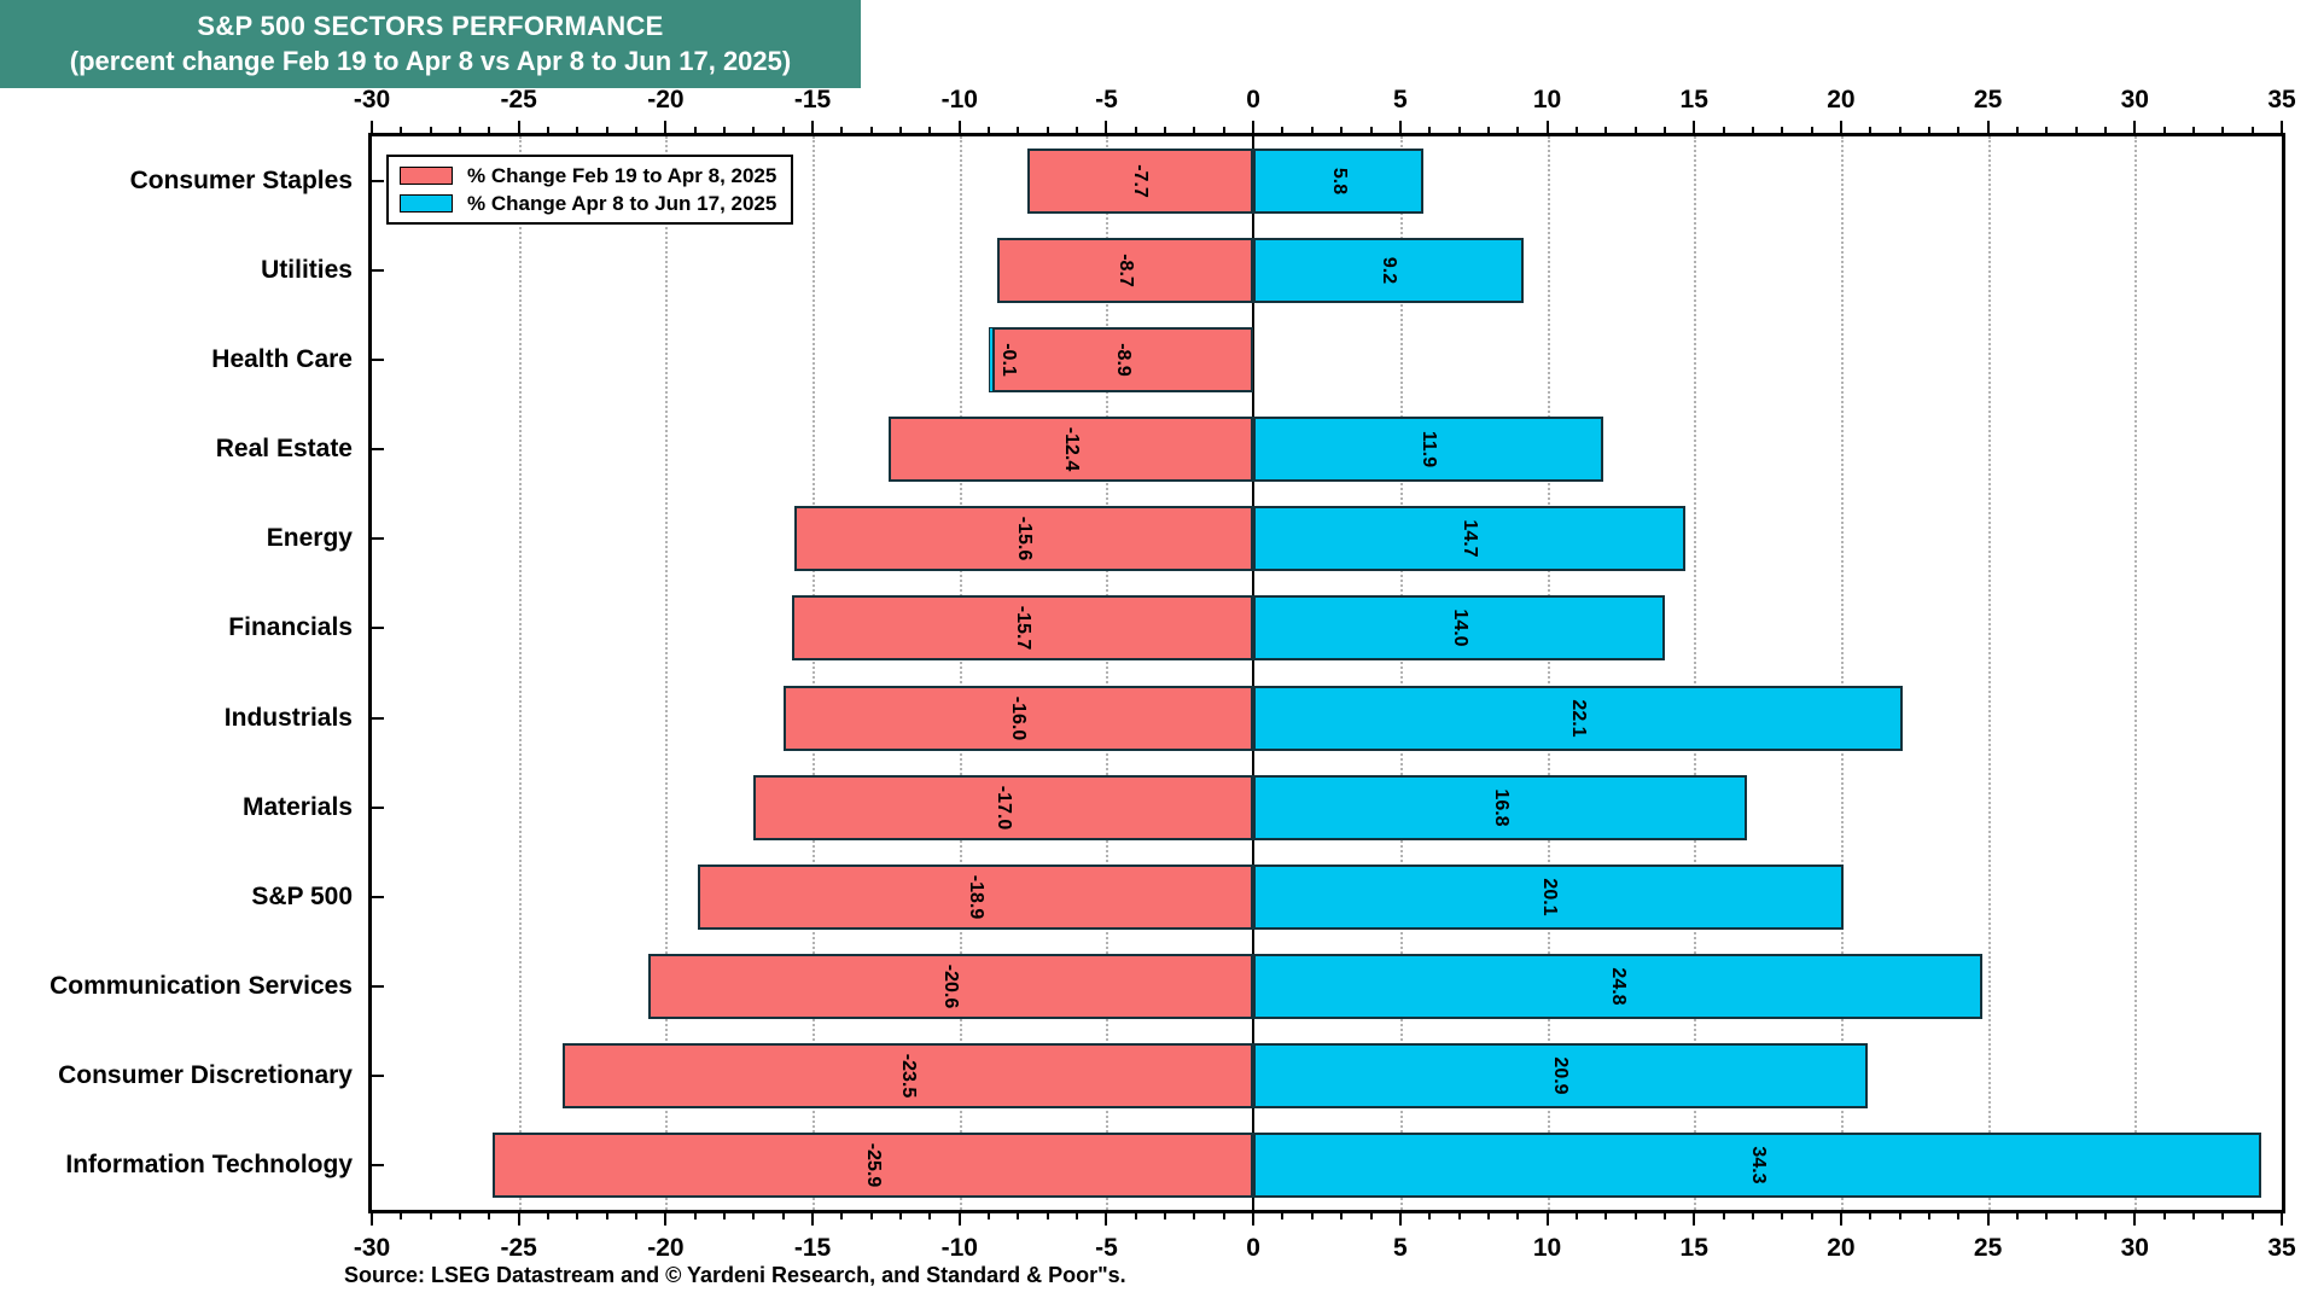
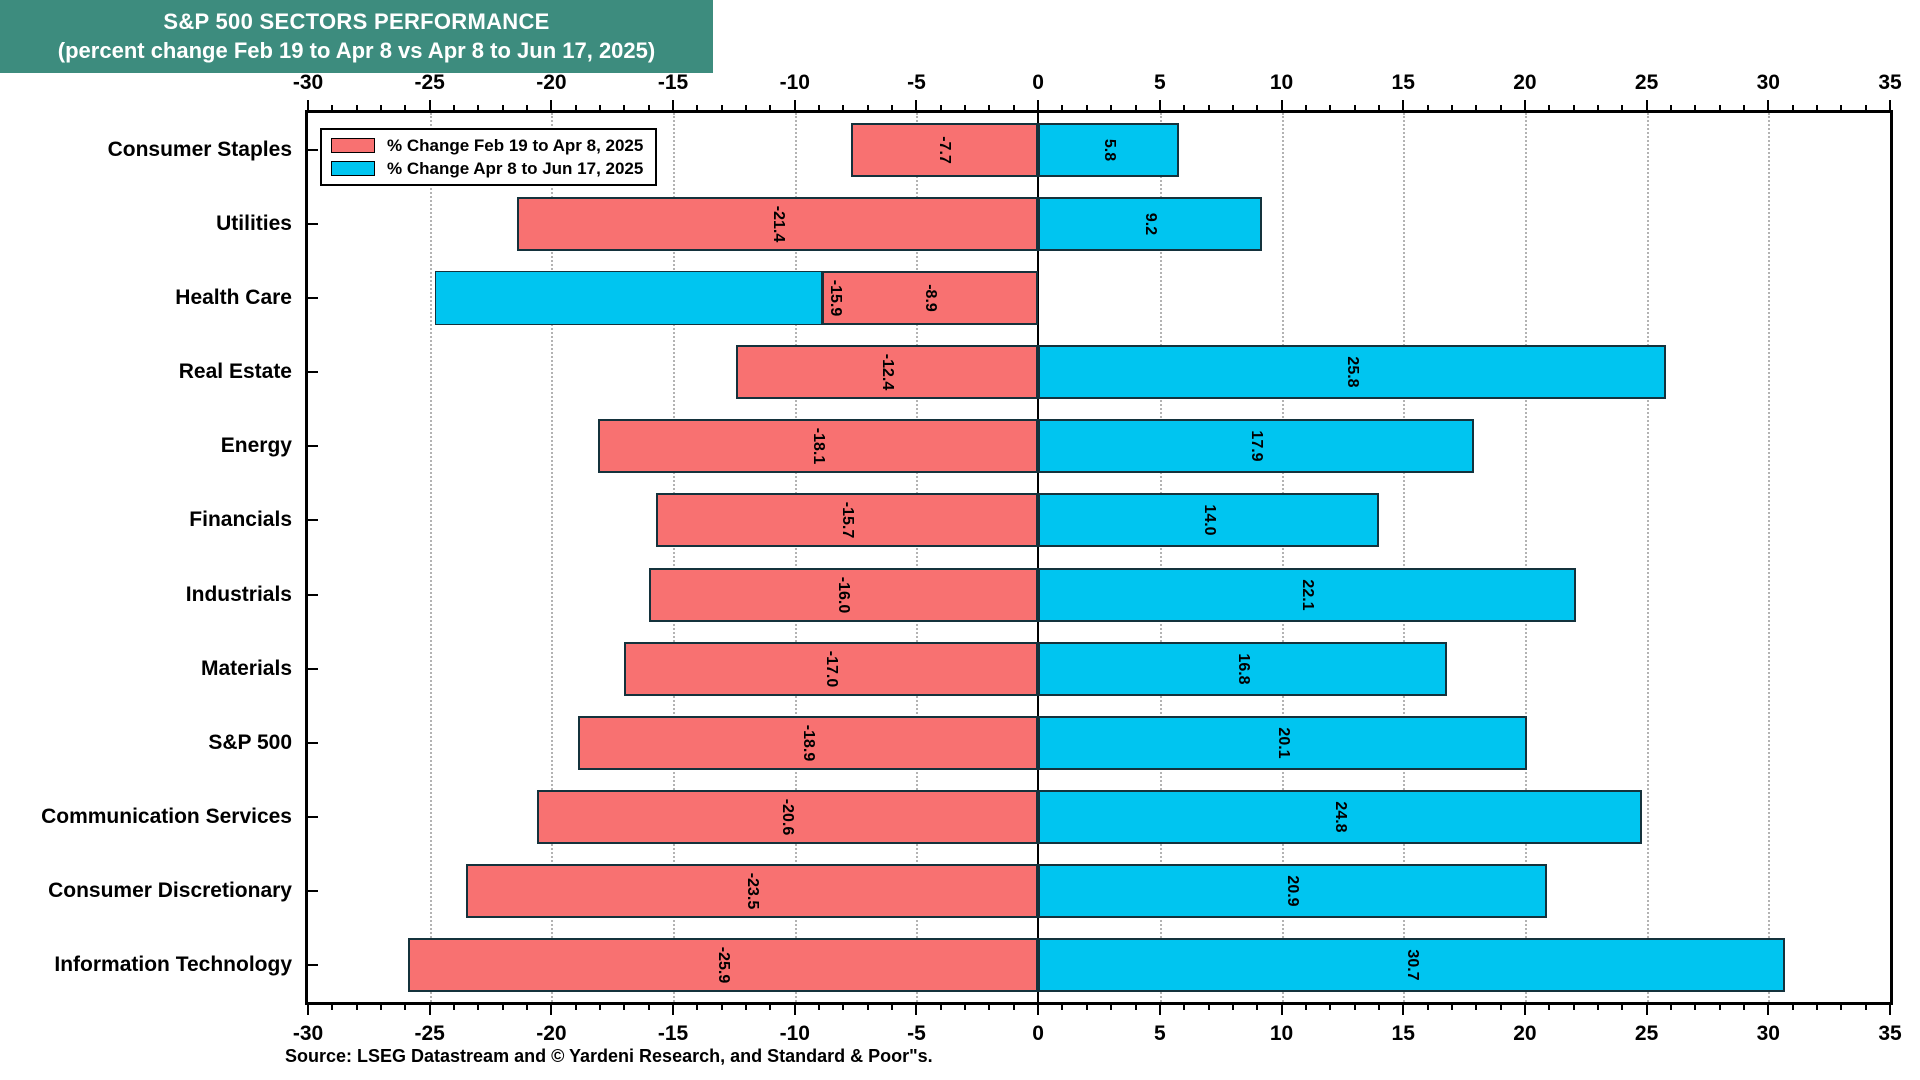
% Change Feb 19 to Apr 8, 2025/Utilities: -8.7 -> -21.4
% Change Apr 8 to Jun 17, 2025/Health Care: -0.1 -> -15.9
% Change Apr 8 to Jun 17, 2025/Real Estate: 11.9 -> 25.8
% Change Feb 19 to Apr 8, 2025/Energy: -15.6 -> -18.1
% Change Apr 8 to Jun 17, 2025/Energy: 14.7 -> 17.9
% Change Apr 8 to Jun 17, 2025/Information Technology: 34.3 -> 30.7
